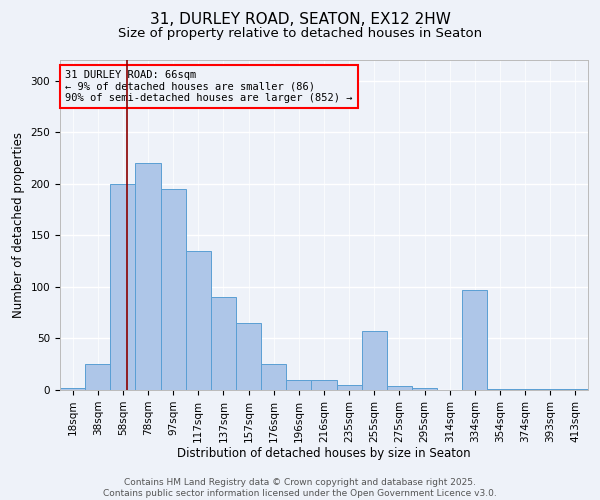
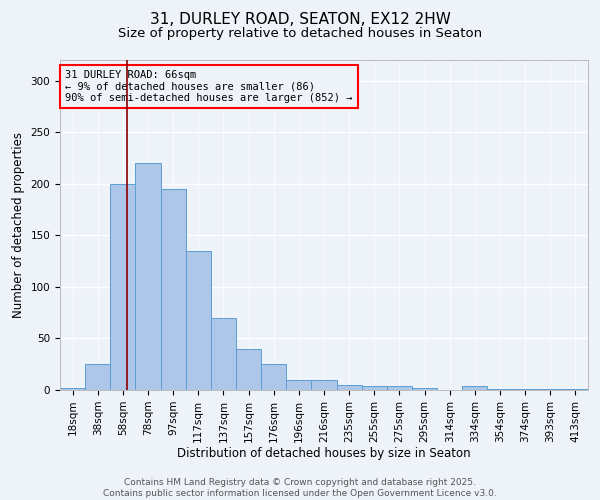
137sqm: 90 -> 70
157sqm: 65 -> 40
255sqm: 57 -> 4
334sqm: 97 -> 4
